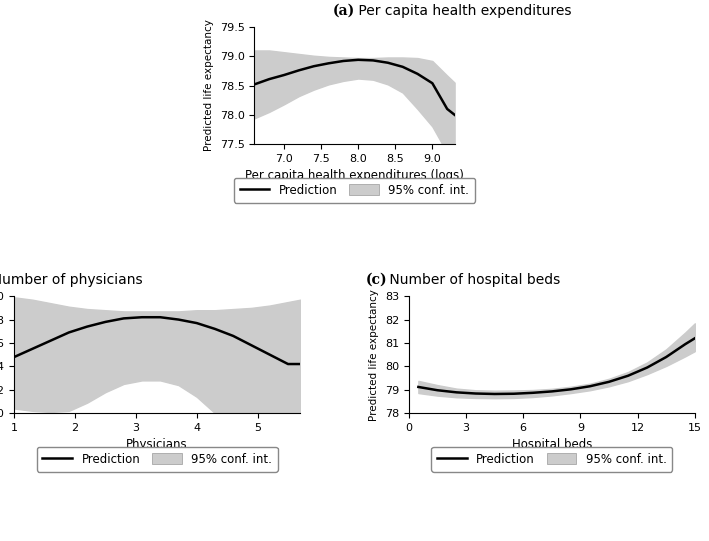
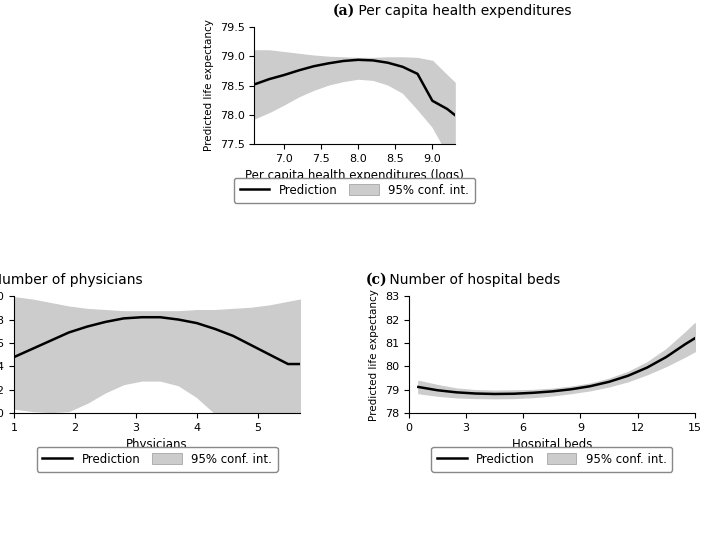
Prediction/9.0: 78.54 -> 78.24
